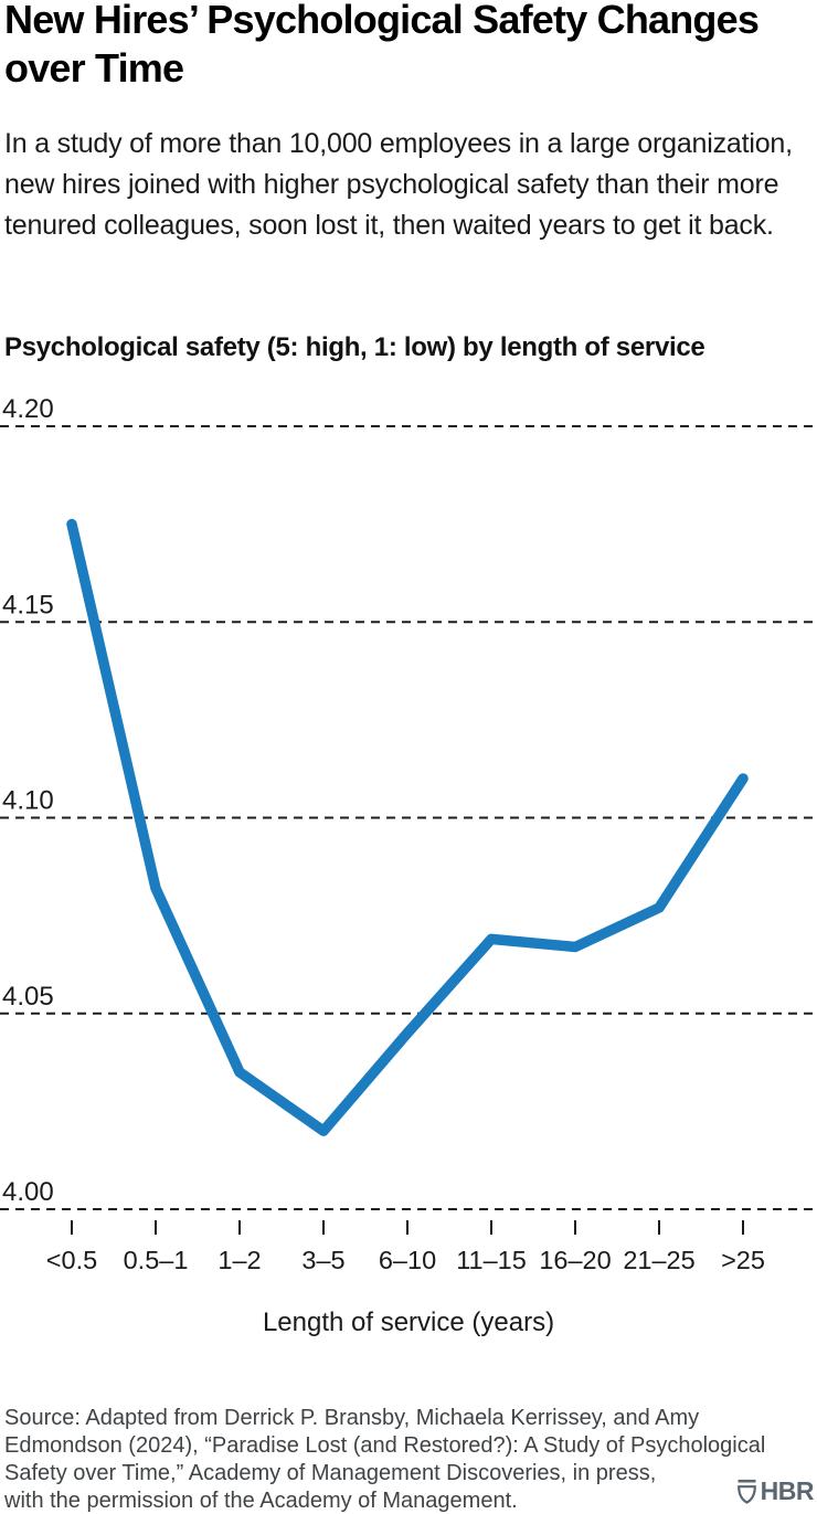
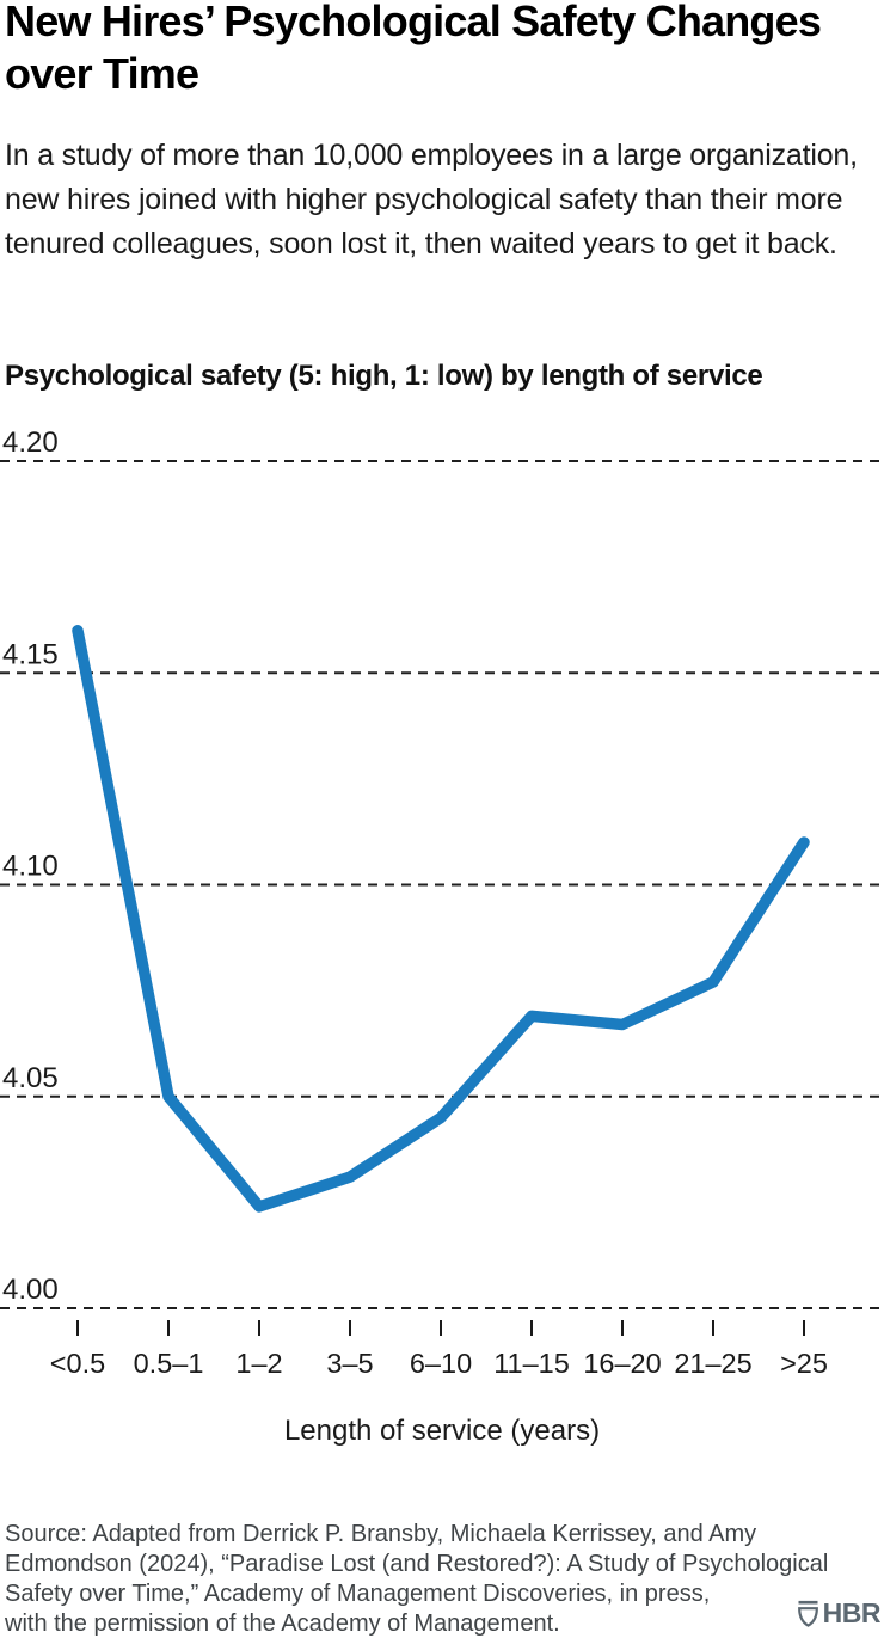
<0.5: 4.175 -> 4.160
0.5–1: 4.082 -> 4.050
1–2: 4.035 -> 4.024
3–5: 4.020 -> 4.031
